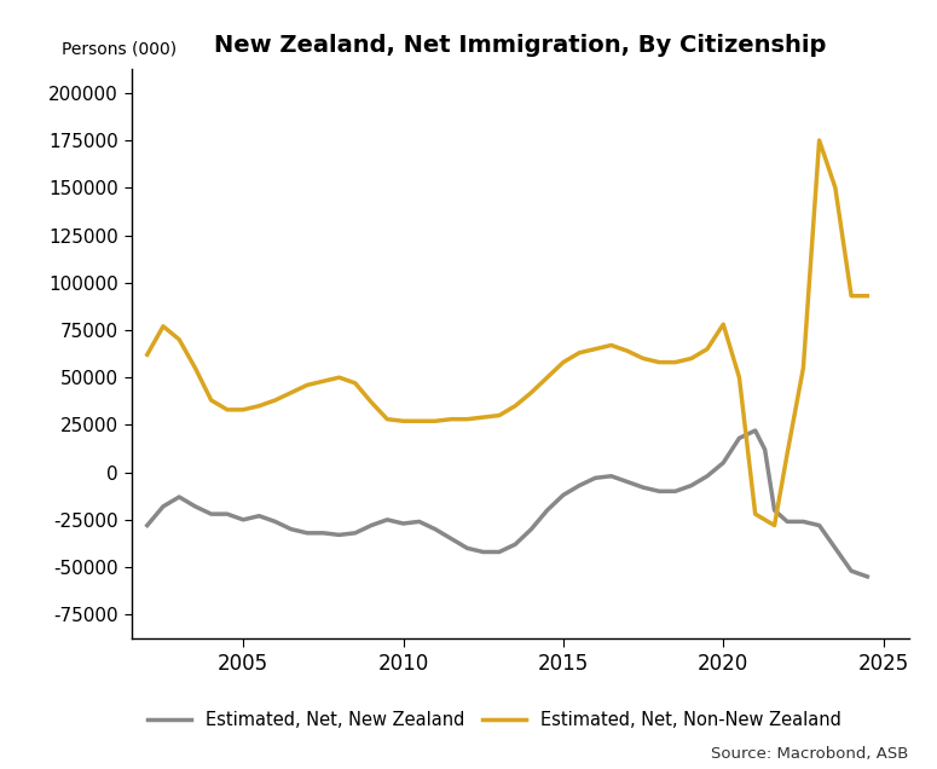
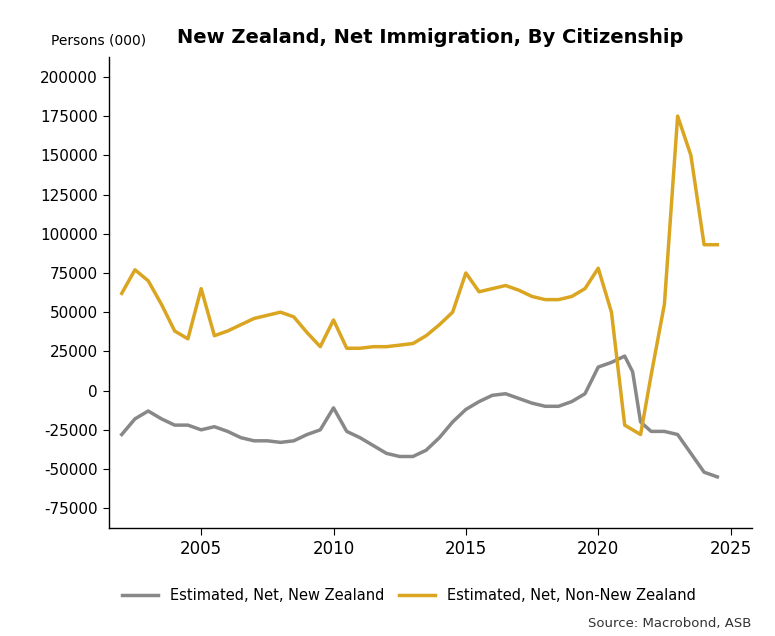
Estimated, Net, Non-New Zealand/2005: 33000 -> 65000
Estimated, Net, New Zealand/2010: -27000 -> -11000
Estimated, Net, Non-New Zealand/2010: 27000 -> 45000
Estimated, Net, Non-New Zealand/2015: 58000 -> 75000
Estimated, Net, New Zealand/2020: 5000 -> 15000
